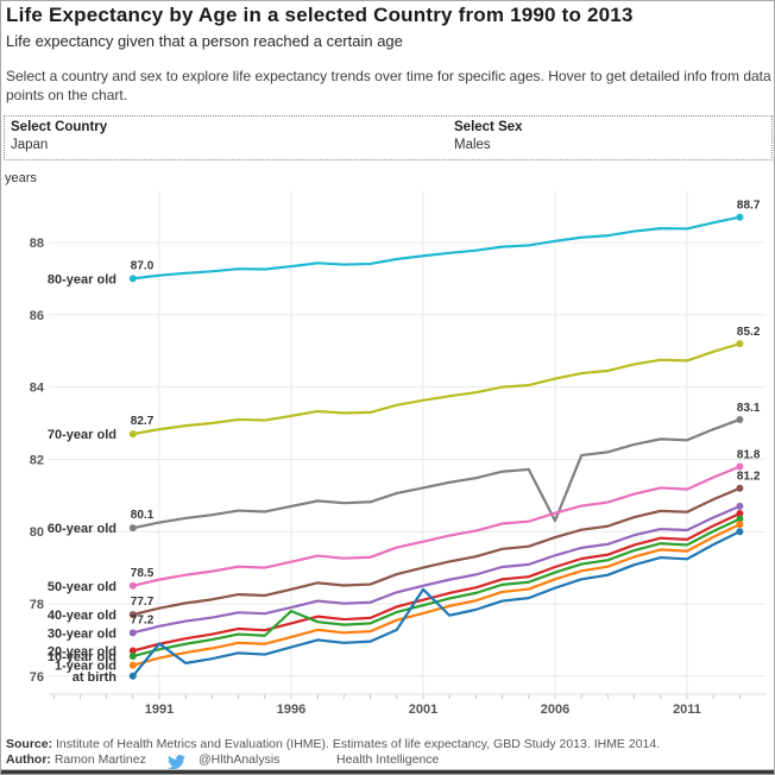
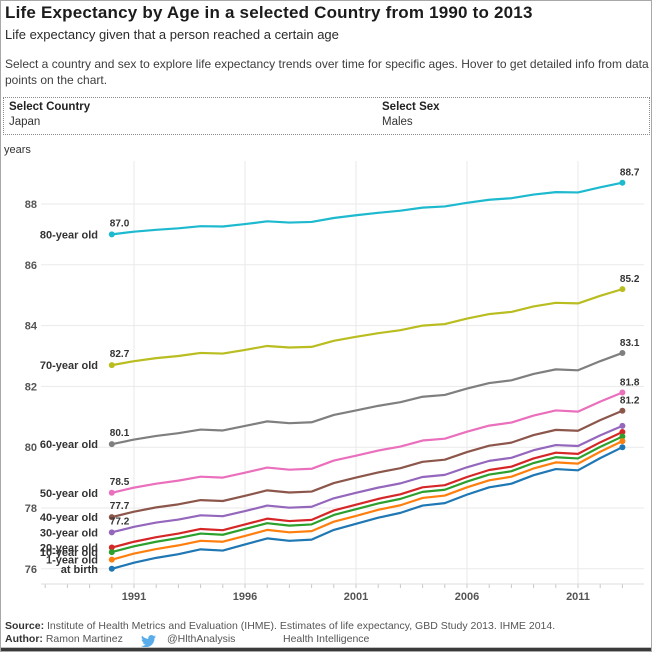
at birth/1991: 76.9 -> 76.2
10-year old/1996: 77.8 -> 77.3
at birth/2001: 78.4 -> 77.5
60-year old/2006: 80.3 -> 81.9
